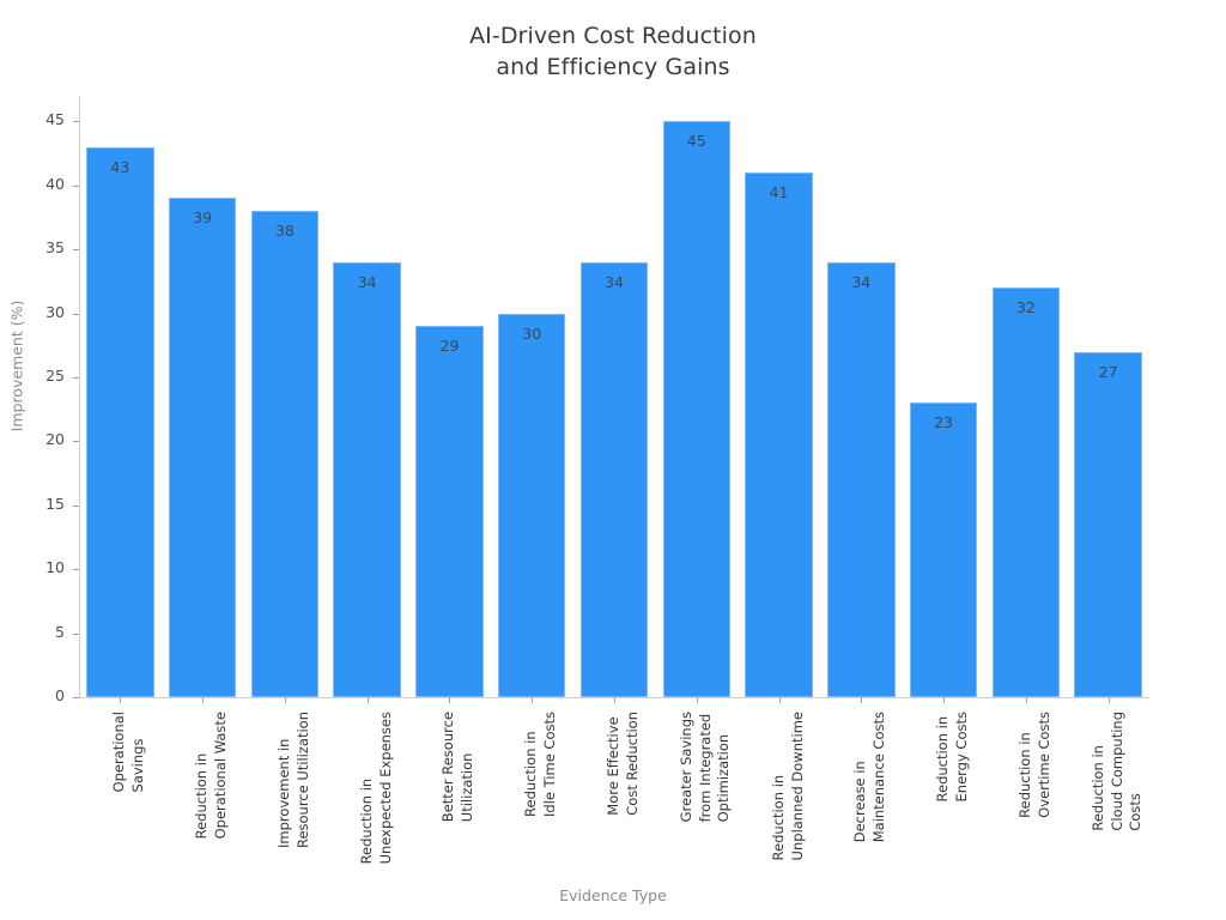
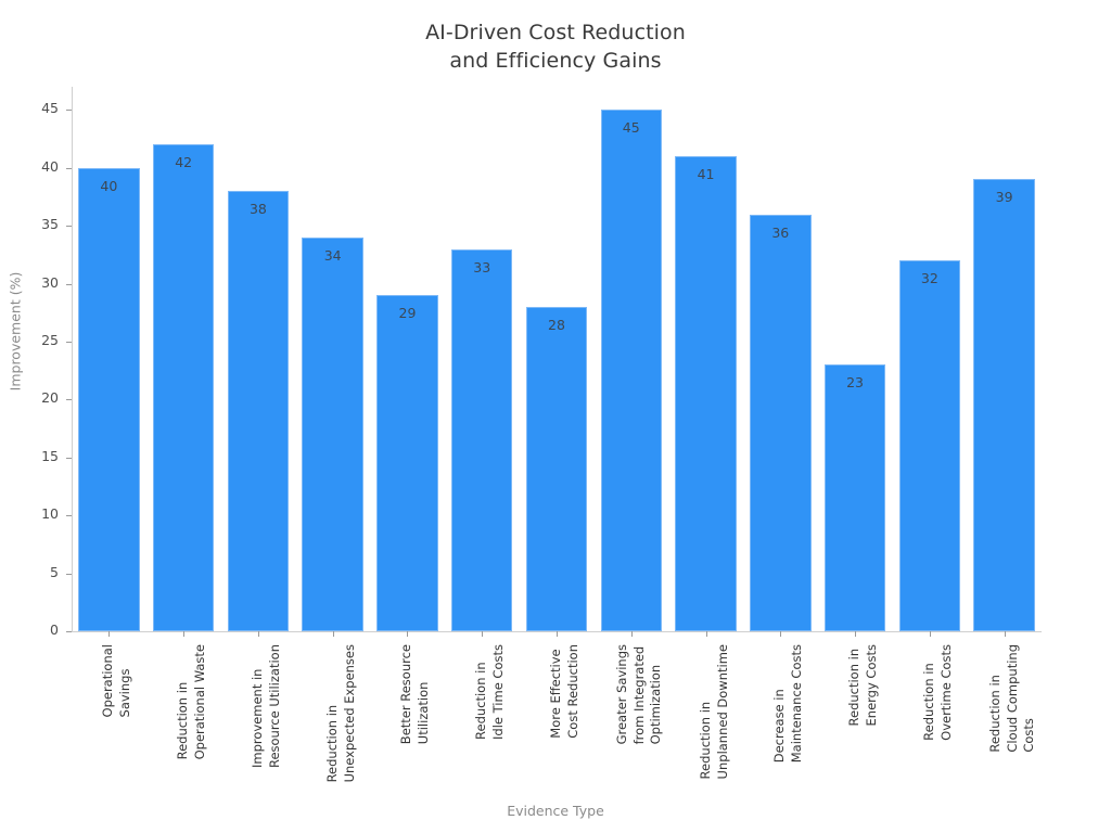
Operational Savings: 43 -> 40
Reduction in Operational Waste: 39 -> 42
Reduction in Idle Time Costs: 30 -> 33
More Effective Cost Reduction: 34 -> 28
Decrease in Maintenance Costs: 34 -> 36
Reduction in Cloud Computing Costs: 27 -> 39
